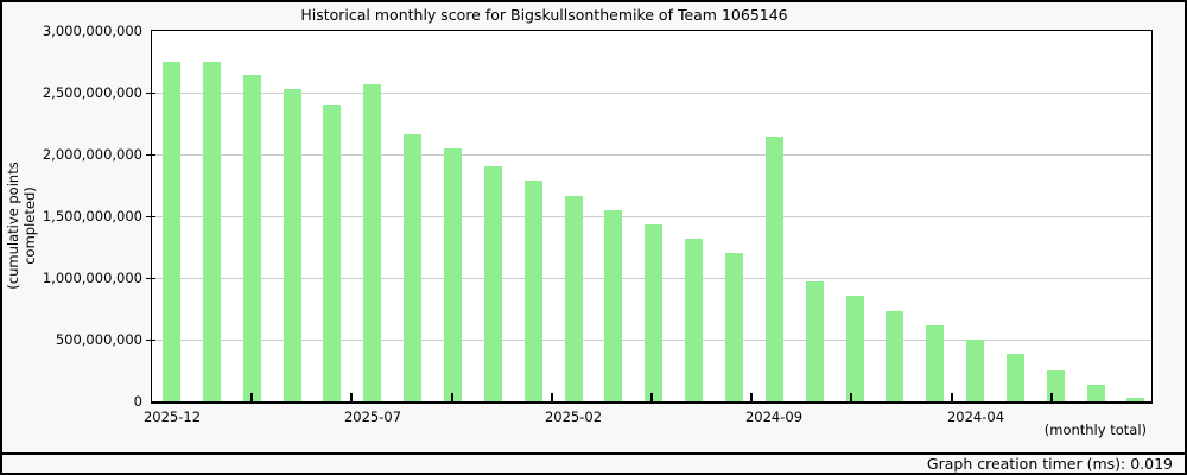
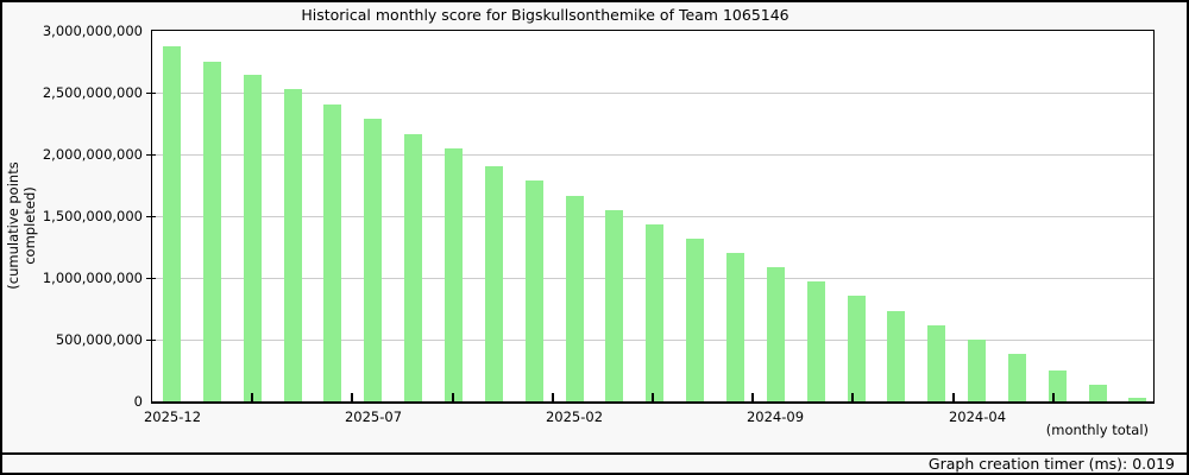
2025-12: 2750000000 -> 2880000000
2025-07: 2570000000 -> 2280000000
2024-09: 2140000000 -> 1090000000
